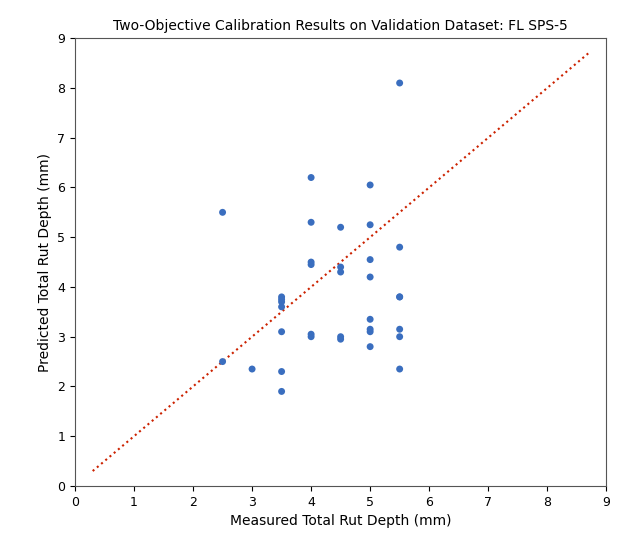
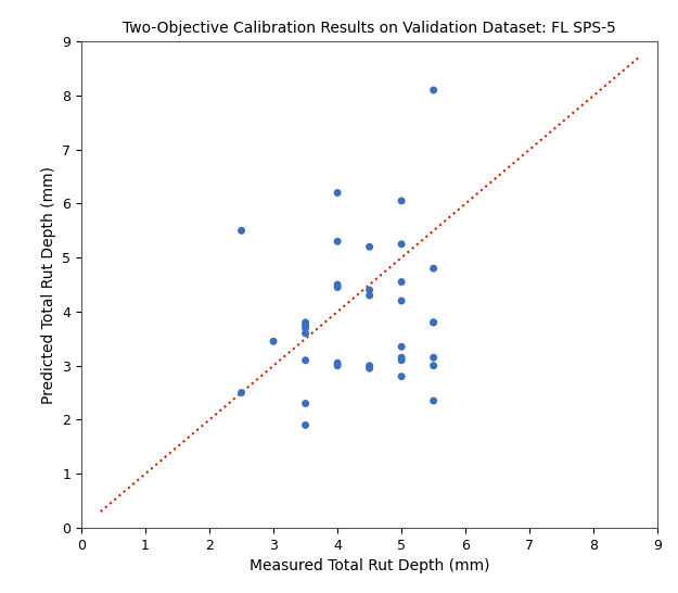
3: 2.35 -> 3.45
